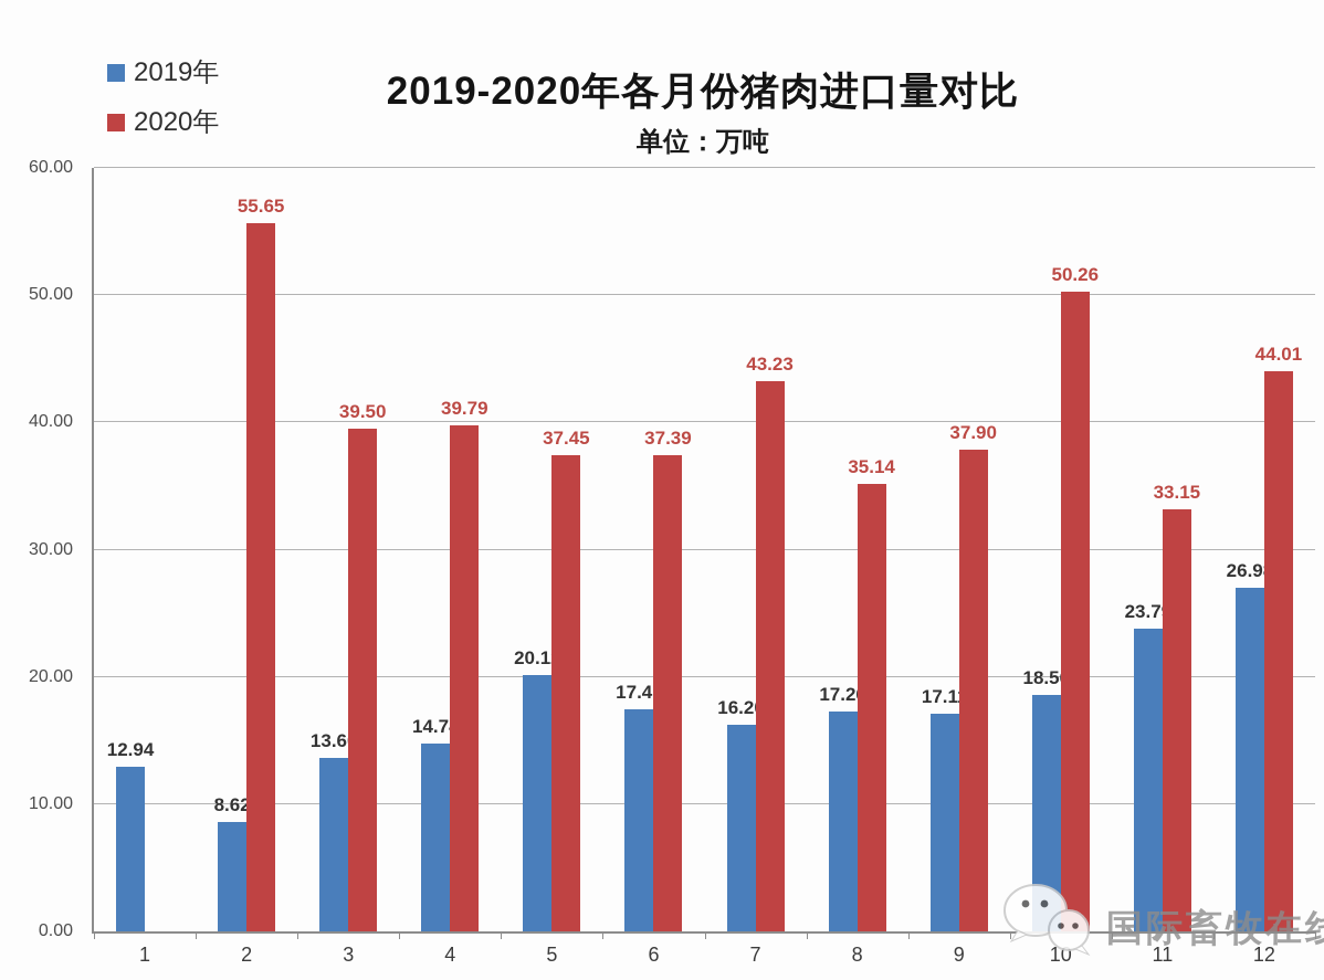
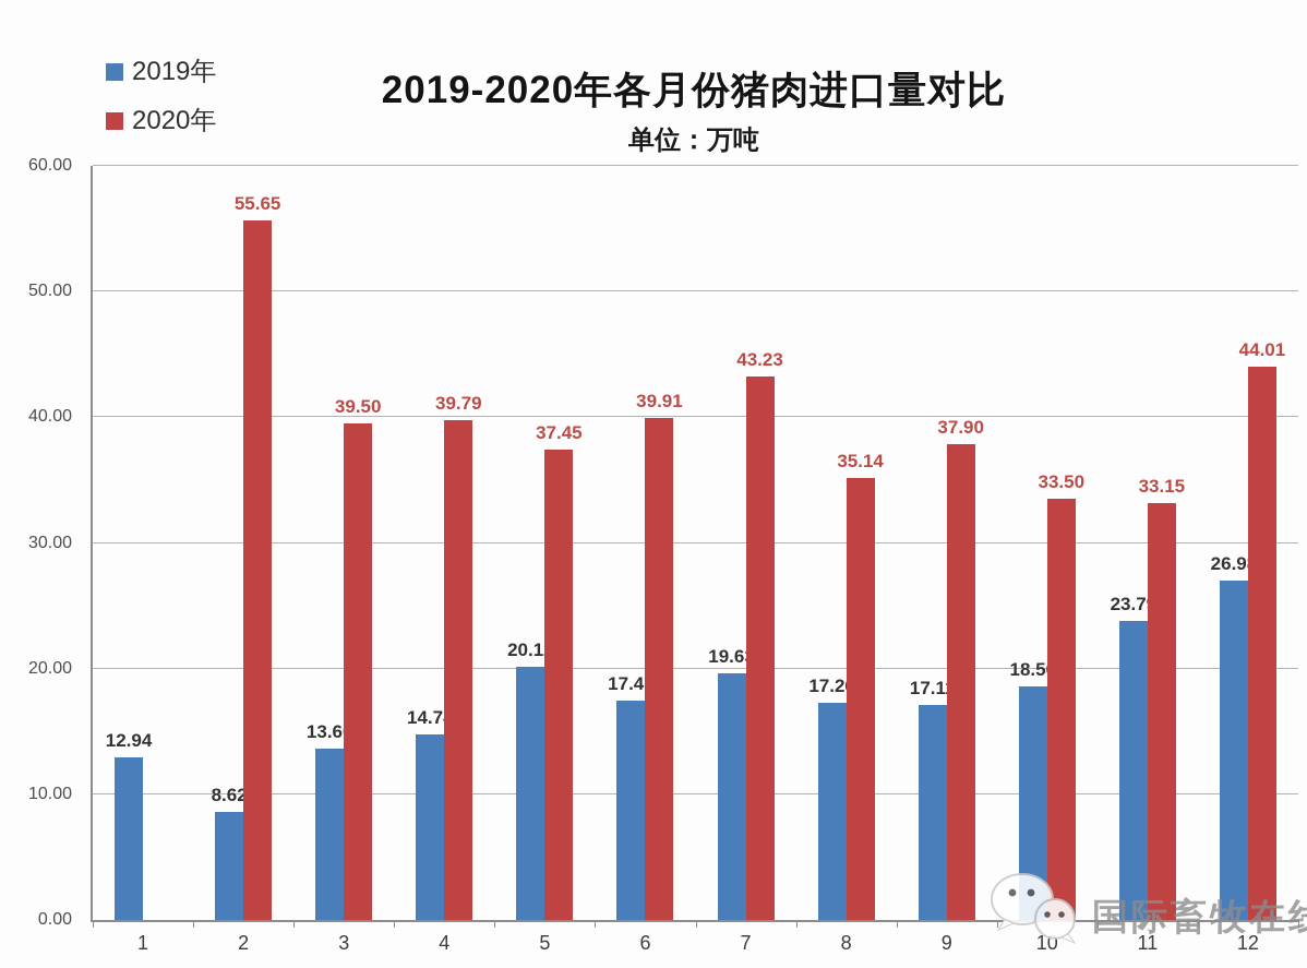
2020年/6: 37.39 -> 39.91
2019年/7: 16.20 -> 19.63
2020年/10: 50.26 -> 33.50
